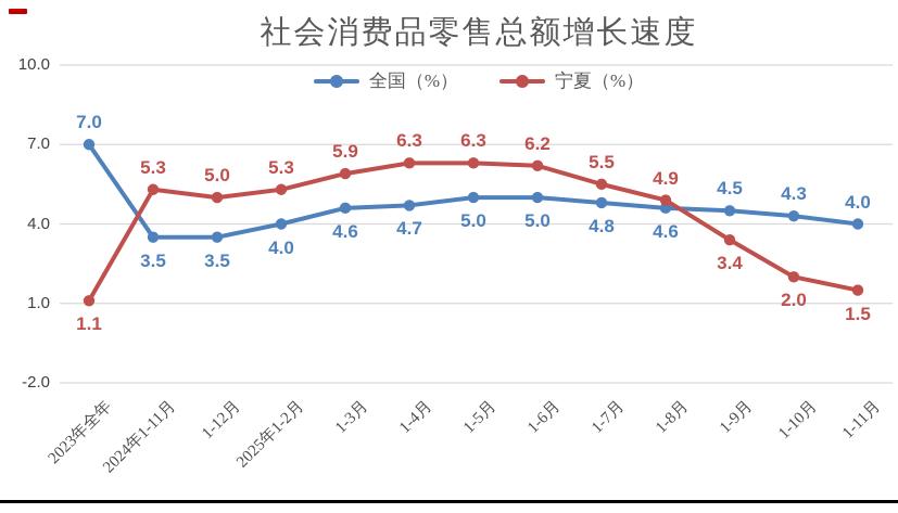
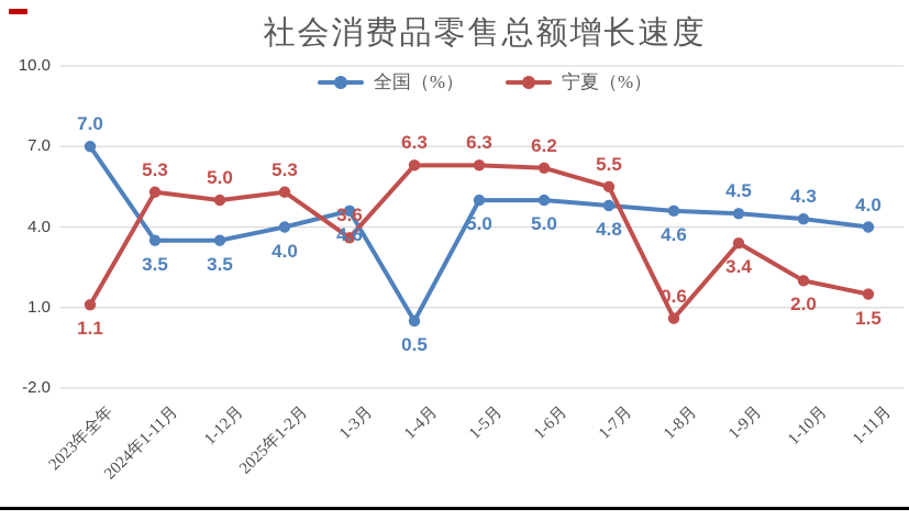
宁夏（%）/1-3月: 5.9 -> 3.6
全国（%）/1-4月: 4.7 -> 0.5
宁夏（%）/1-8月: 4.9 -> 0.6
